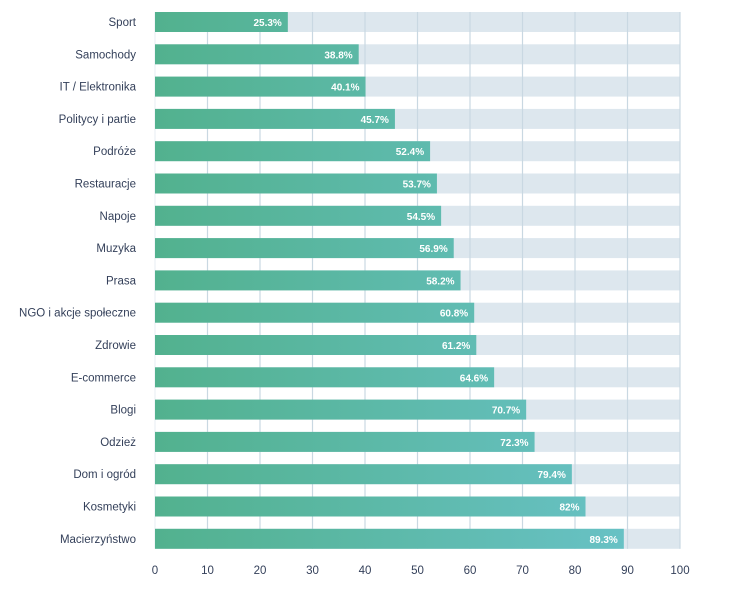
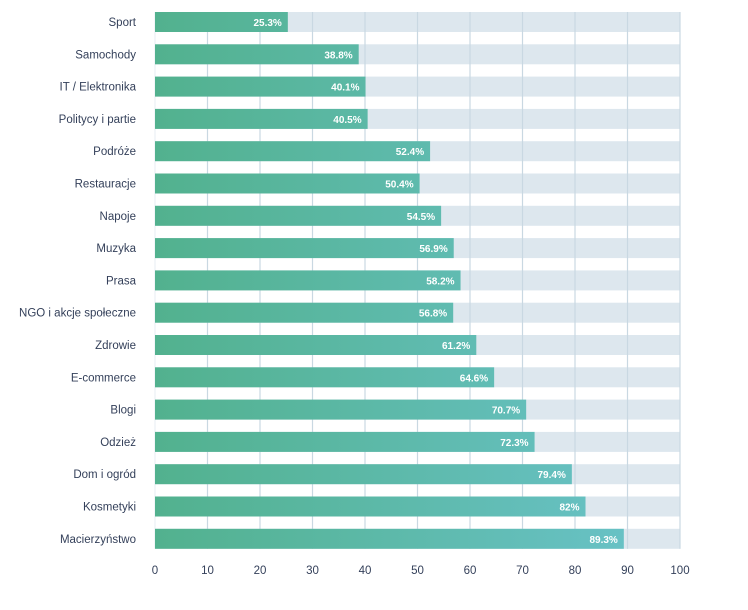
Politycy i partie: 45.7% -> 40.5%
Restauracje: 53.7% -> 50.4%
NGO i akcje społeczne: 60.8% -> 56.8%
